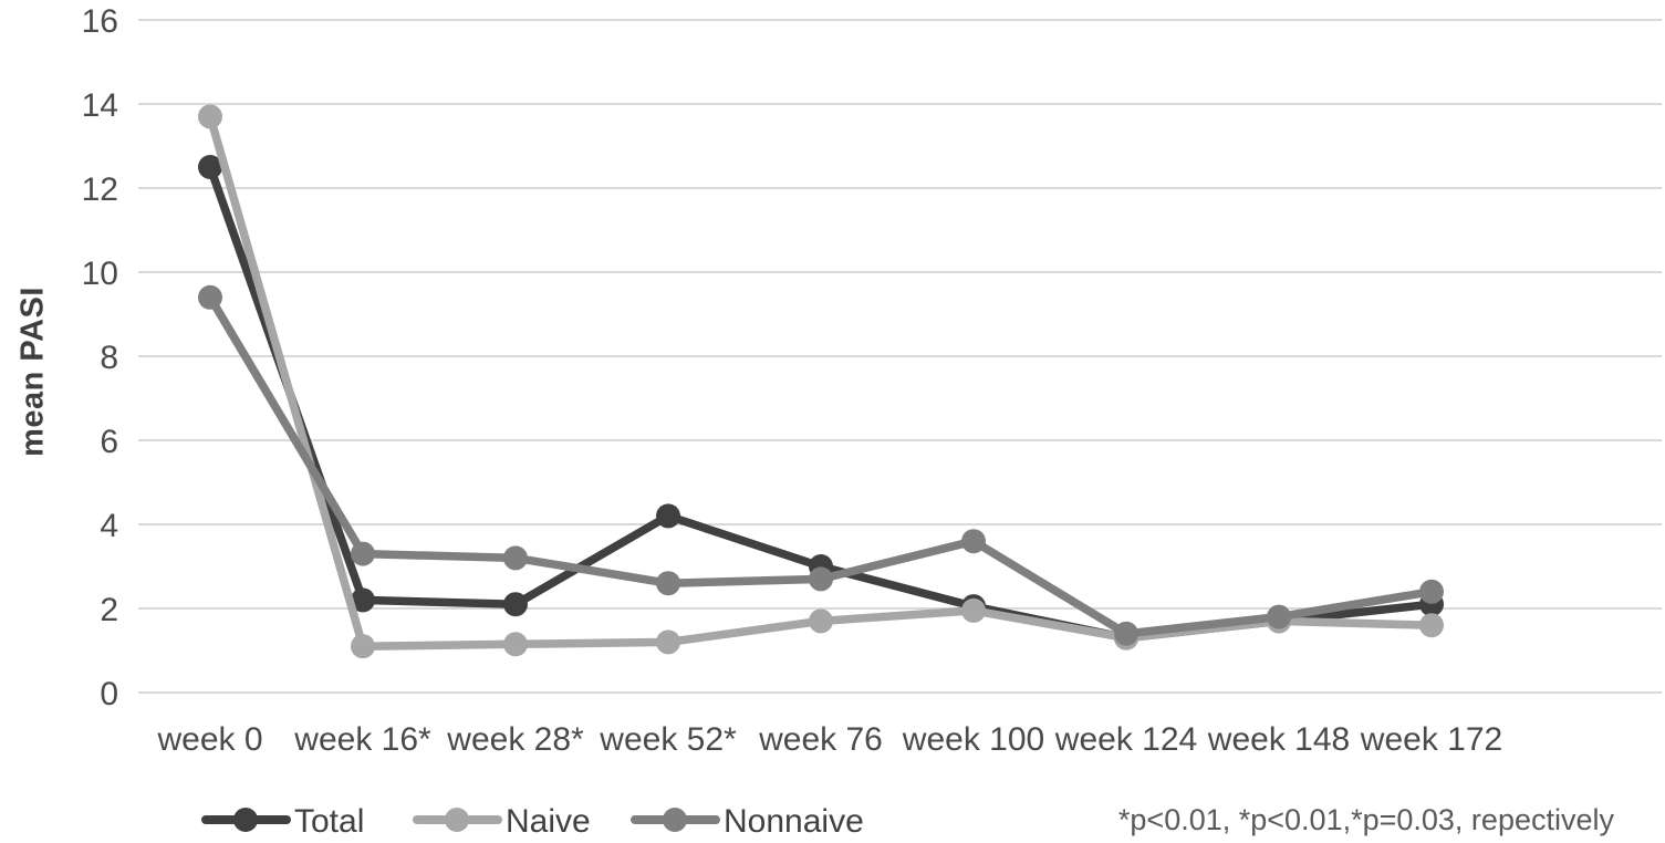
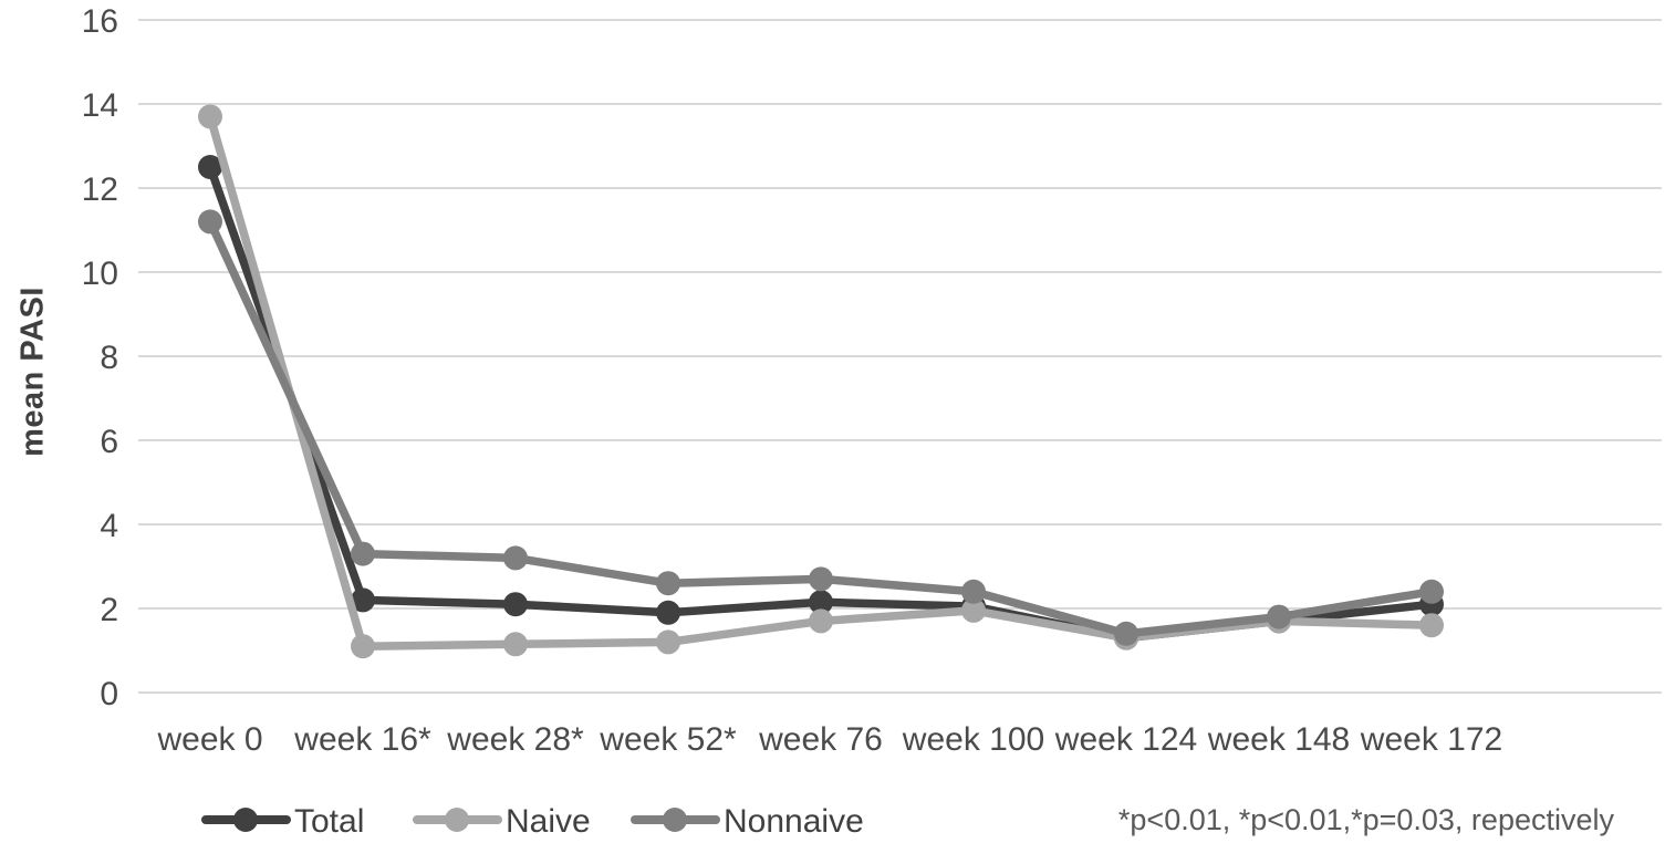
Nonnaive/week 0: 9.4 -> 11.2
Total/week 52*: 4.2 -> 1.9
Total/week 76: 3.0 -> 2.1
Nonnaive/week 100: 3.6 -> 2.4
